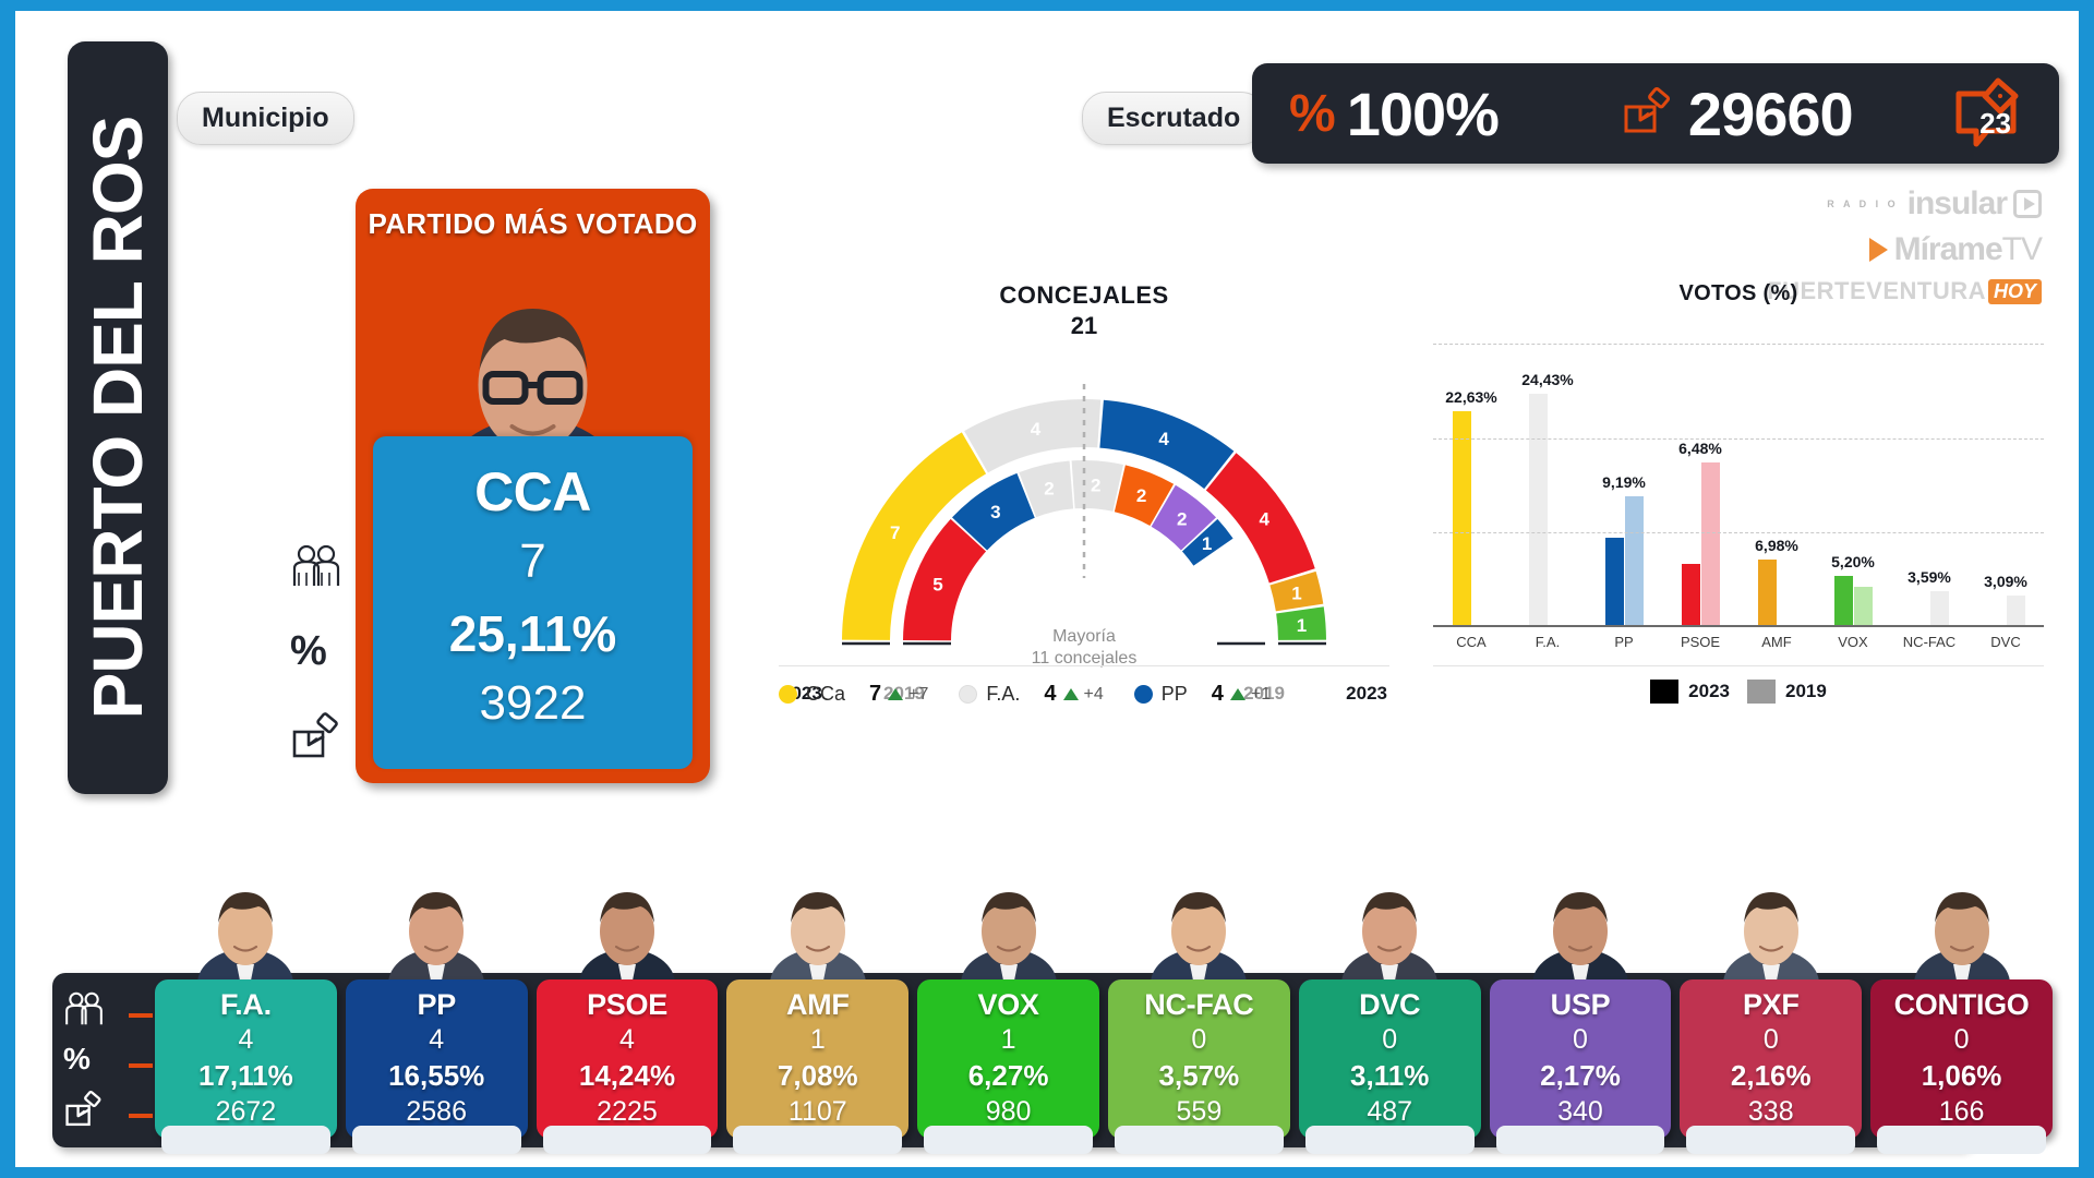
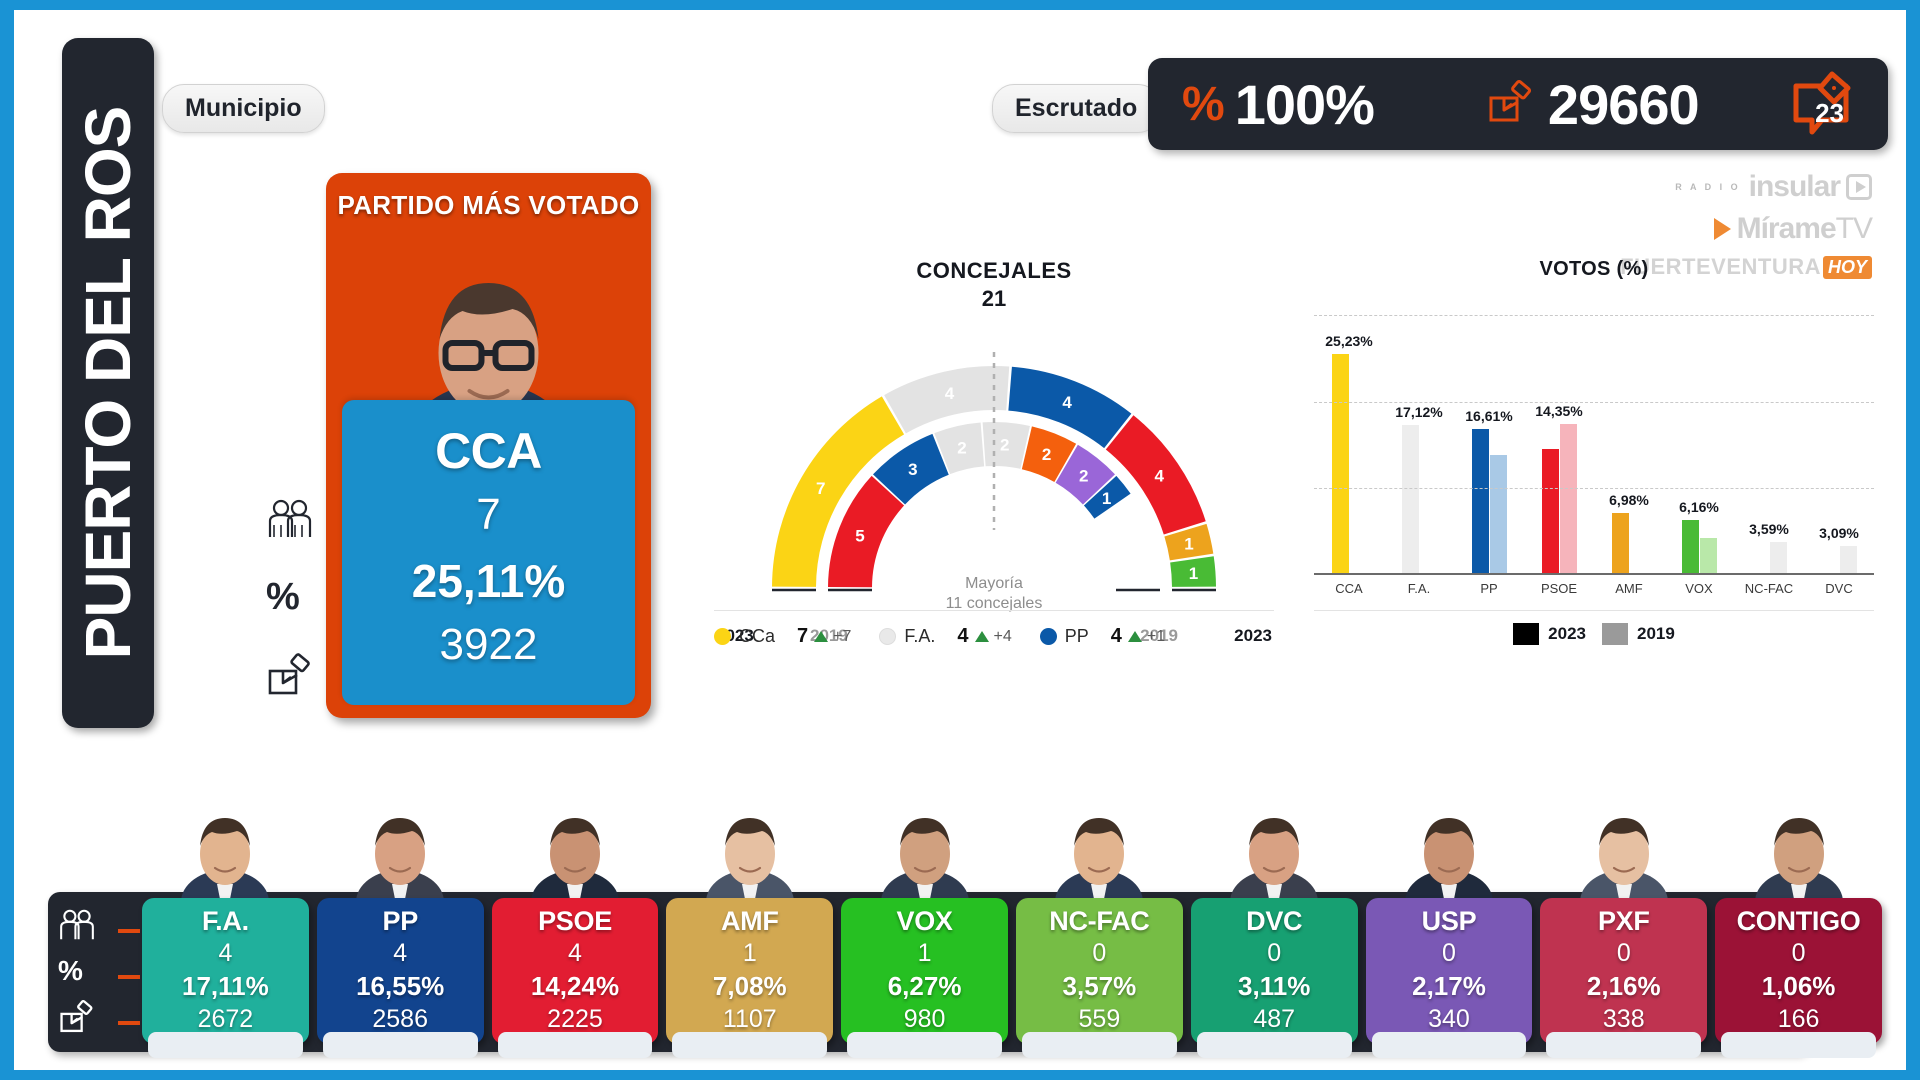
VOTOS (%)/2023/CCA: 22,63% -> 25,23%
VOTOS (%)/2023/F.A.: 24,43% -> 17,12%
VOTOS (%)/2023/PP: 9,19% -> 16,61%
VOTOS (%)/2023/PSOE: 6,48% -> 14,35%
VOTOS (%)/2023/VOX: 5,20% -> 6,16%
